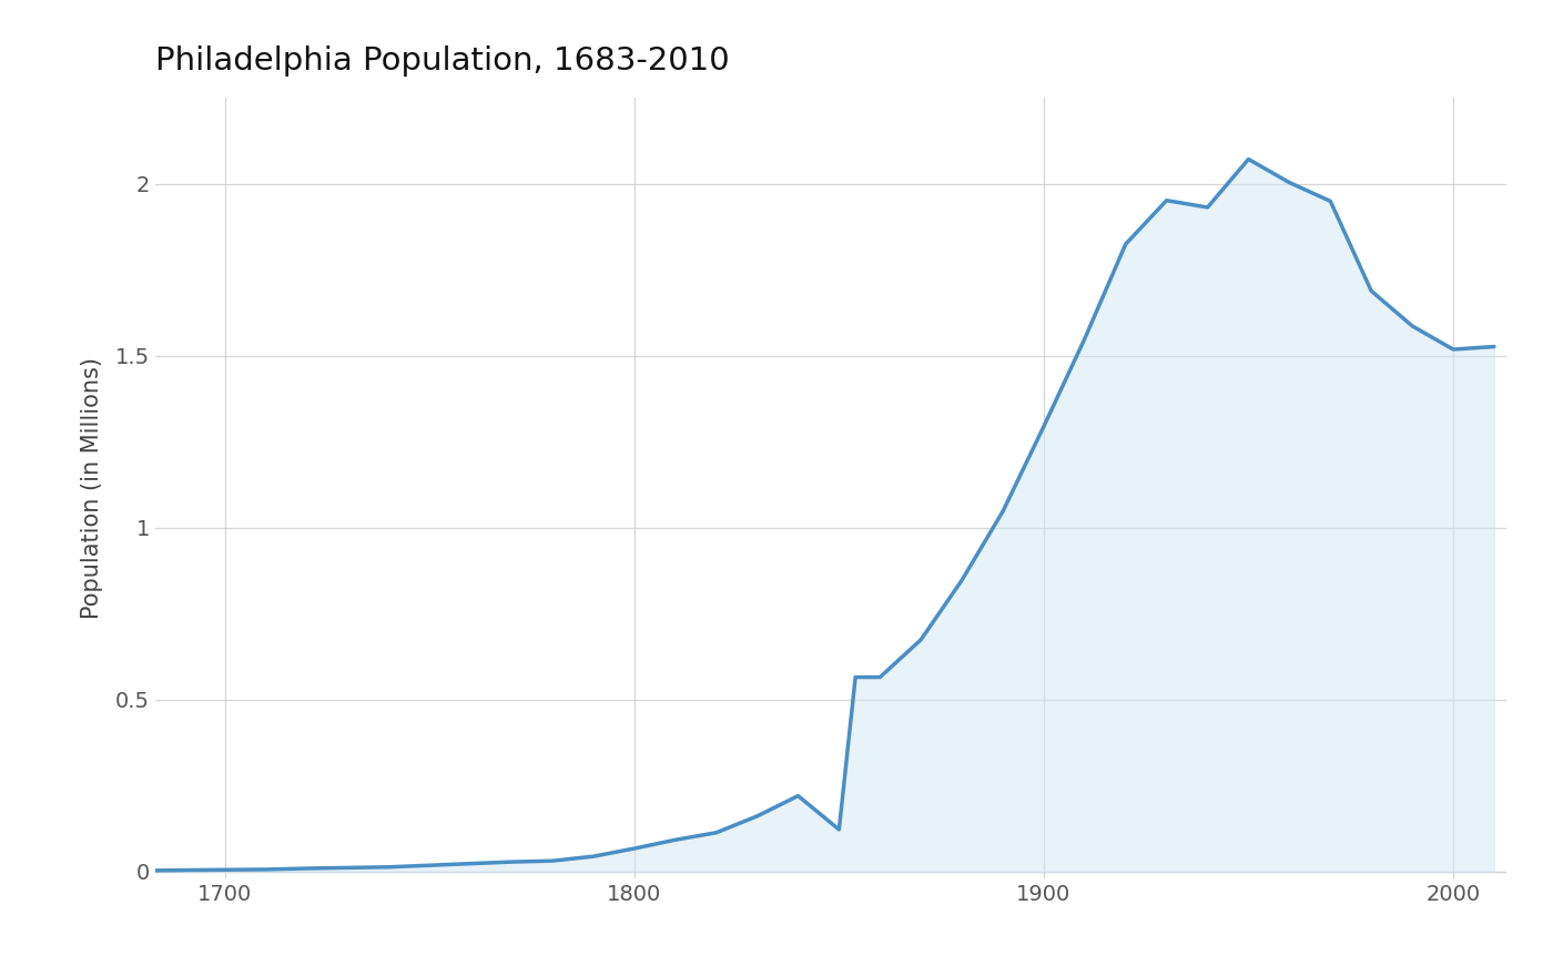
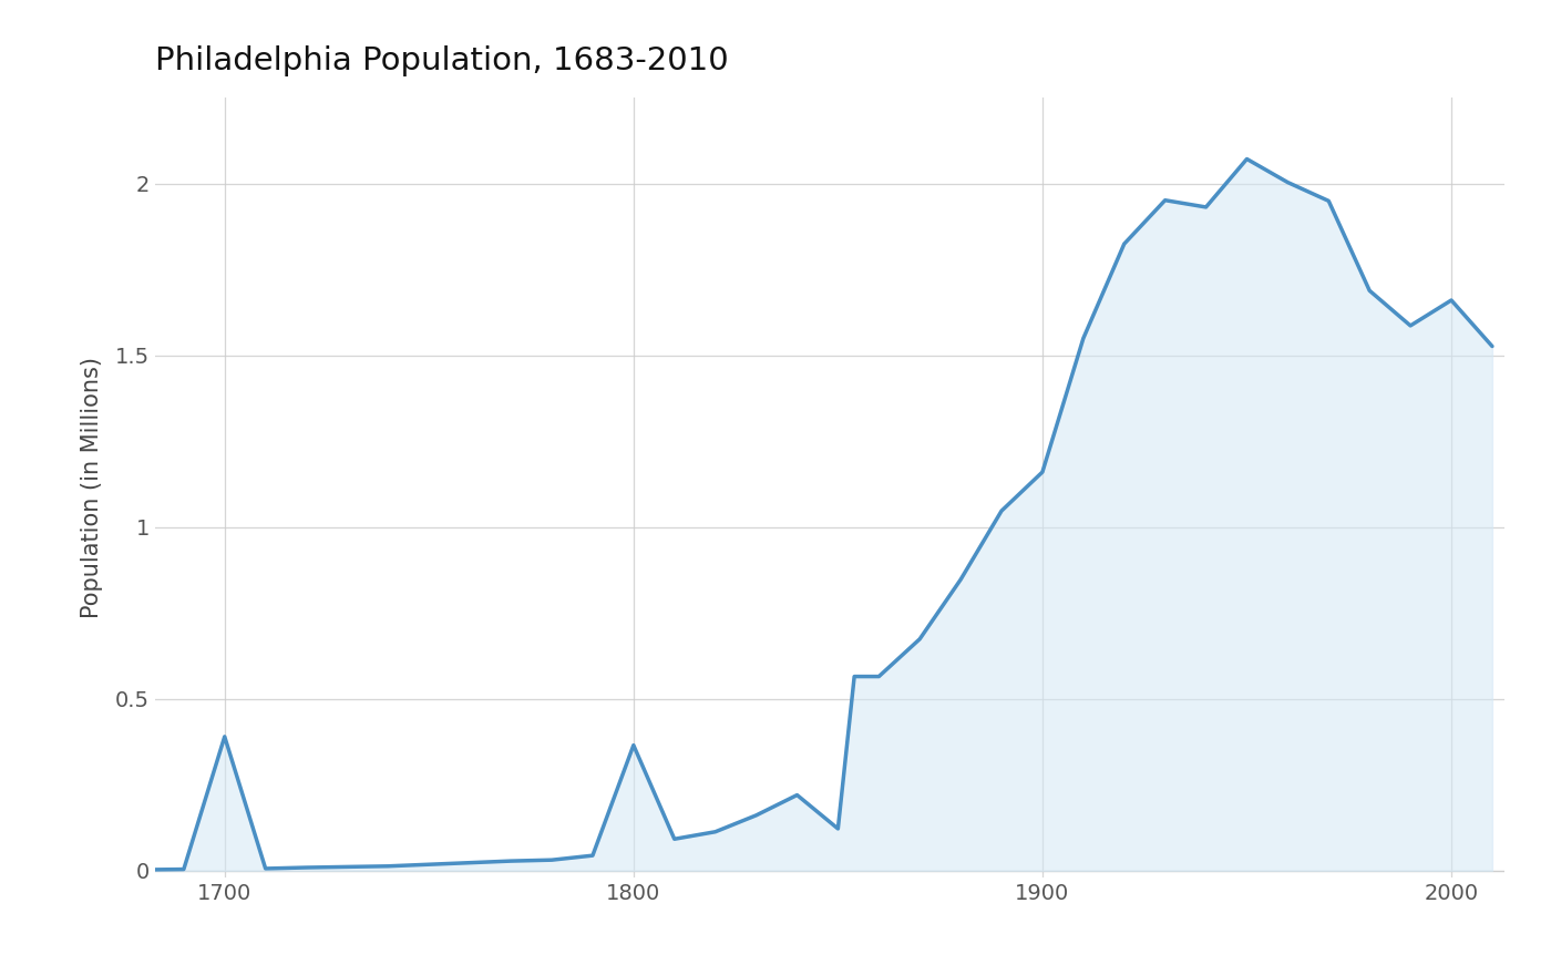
1700: 0.005 -> 0.390
1800: 0.067 -> 0.365
1900: 1.294 -> 1.160
2000: 1.518 -> 1.660
